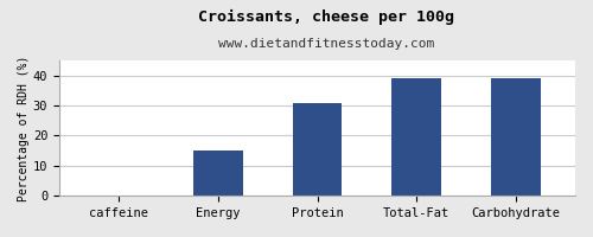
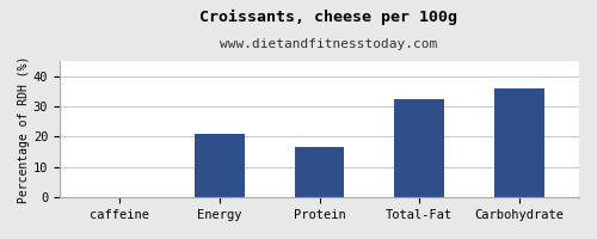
Energy: 15.0 -> 21.0
Protein: 31.0 -> 16.5
Total-Fat: 39.0 -> 32.5
Carbohydrate: 39.0 -> 36.0
